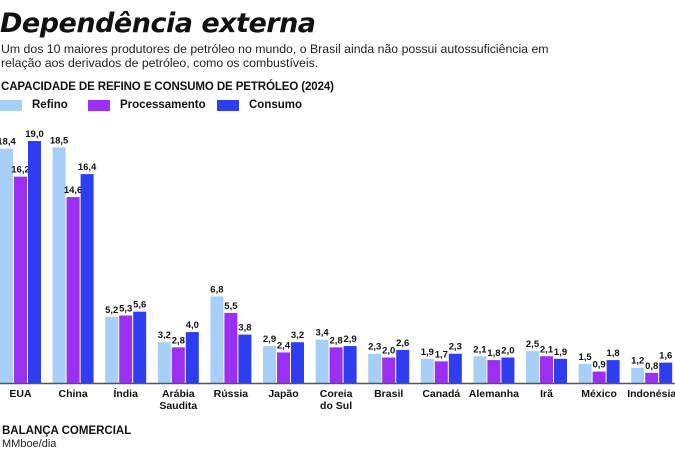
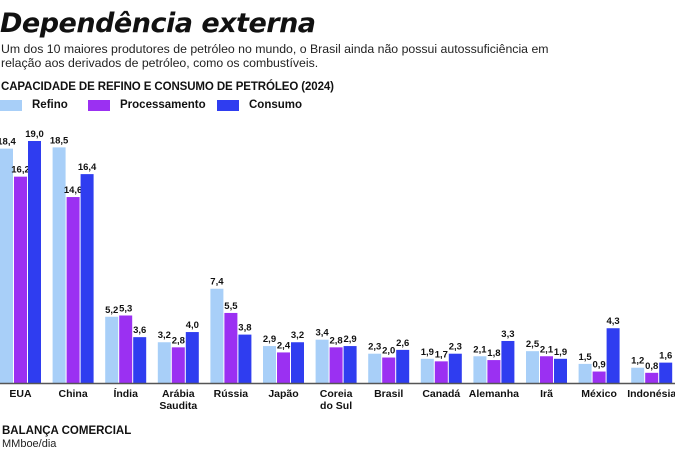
Consumo/Índia: 5,6 -> 3,6
Refino/Rússia: 6,8 -> 7,4
Consumo/Alemanha: 2,0 -> 3,3
Consumo/México: 1,8 -> 4,3
